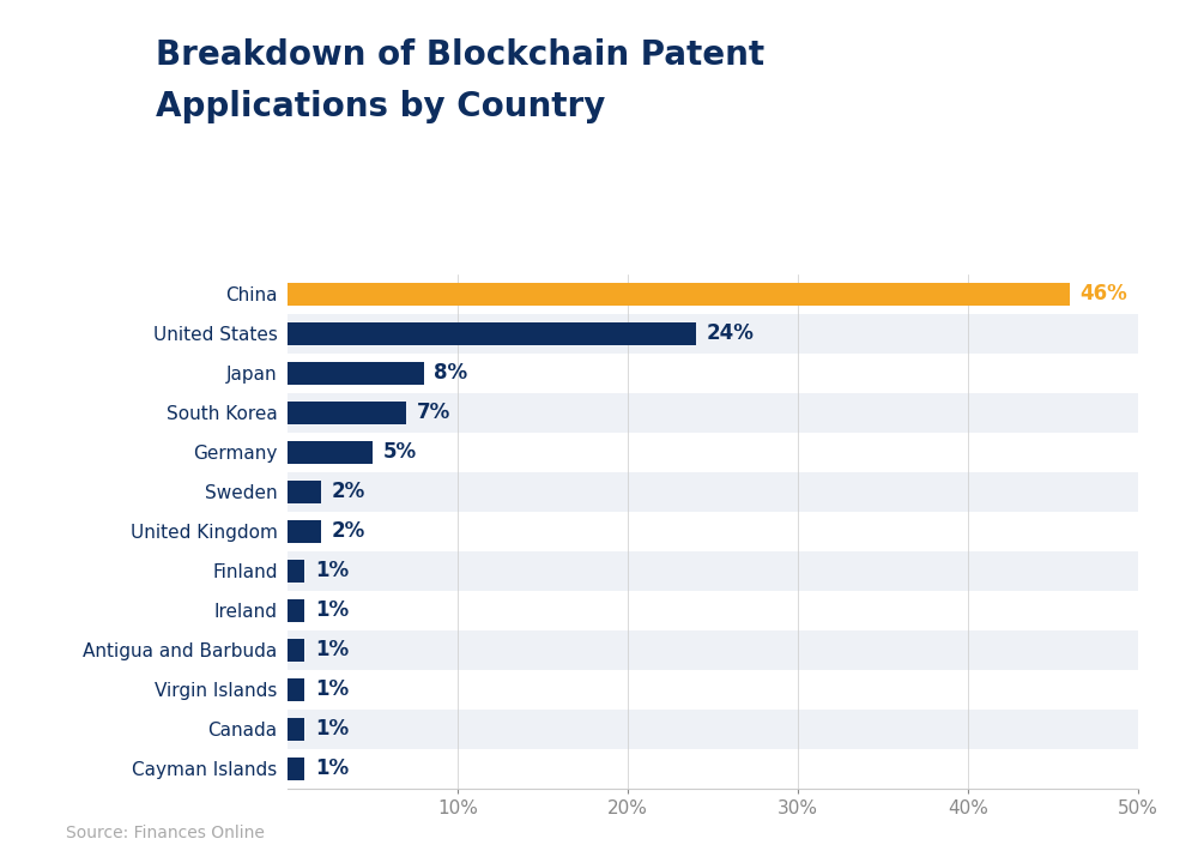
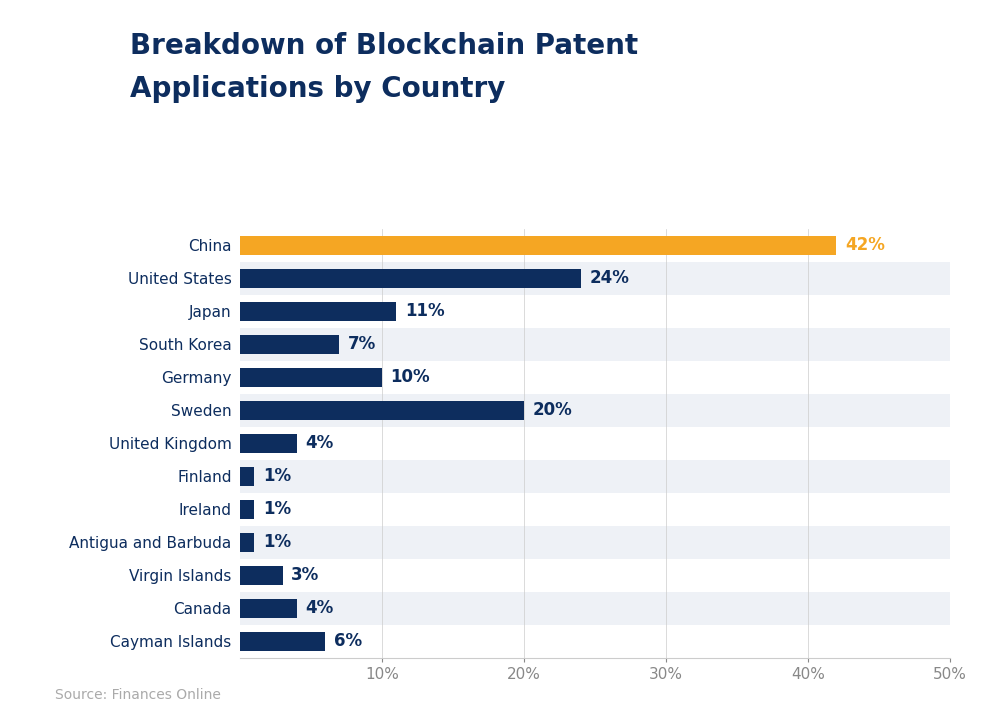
China: 46% -> 42%
Japan: 8% -> 11%
Germany: 5% -> 10%
Sweden: 2% -> 20%
United Kingdom: 2% -> 4%
Virgin Islands: 1% -> 3%
Canada: 1% -> 4%
Cayman Islands: 1% -> 6%
